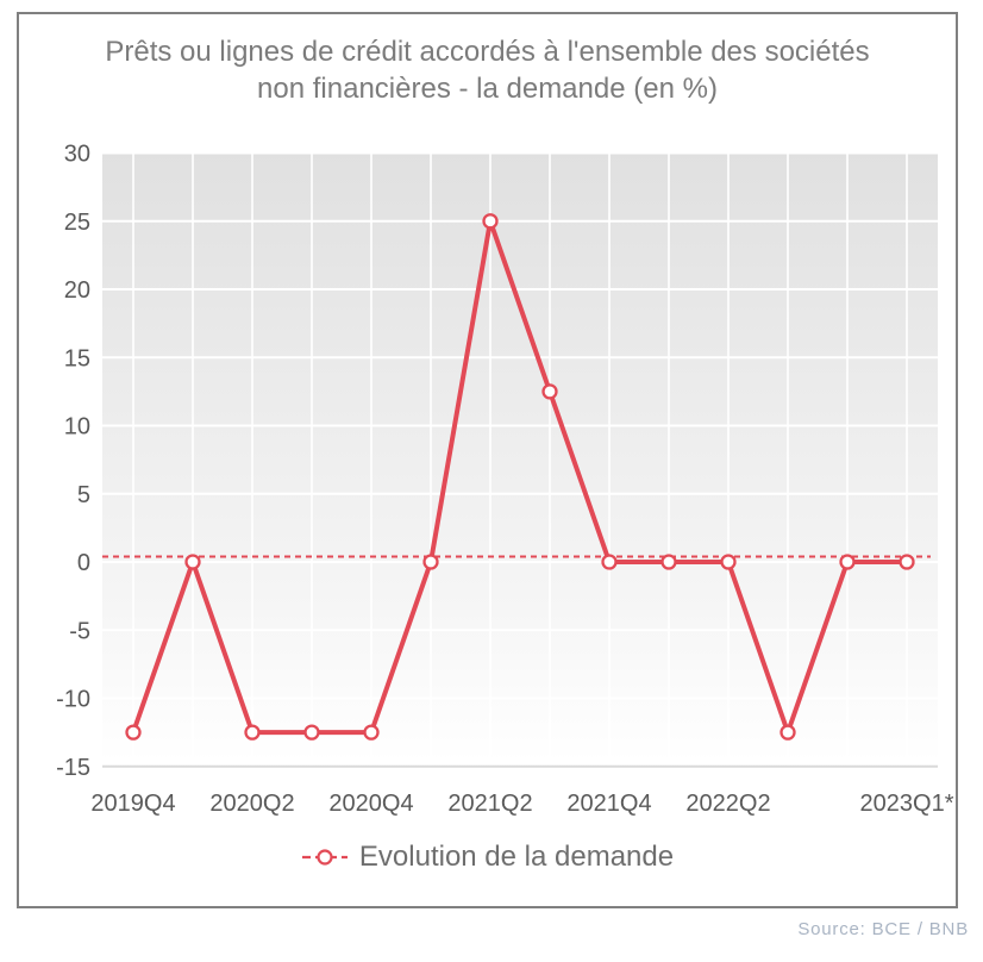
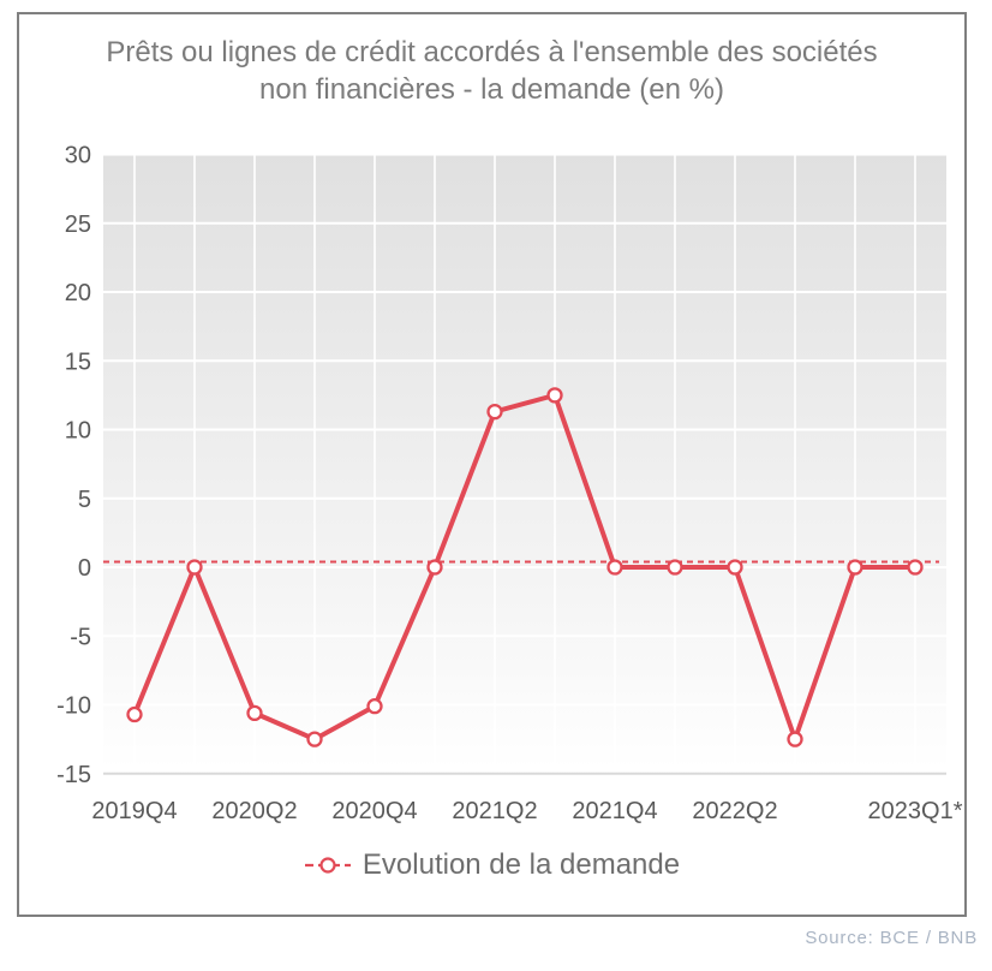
2019Q4: -12.5 -> -10.7
2020Q2: -12.5 -> -10.6
2020Q4: -12.5 -> -10.1
2021Q2: 25.0 -> 11.3
